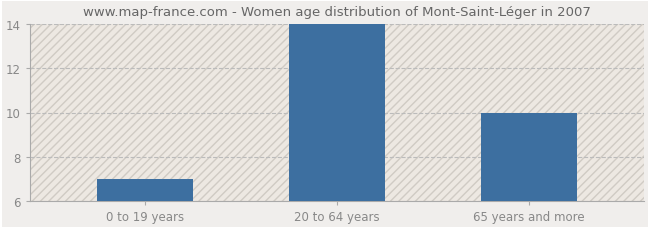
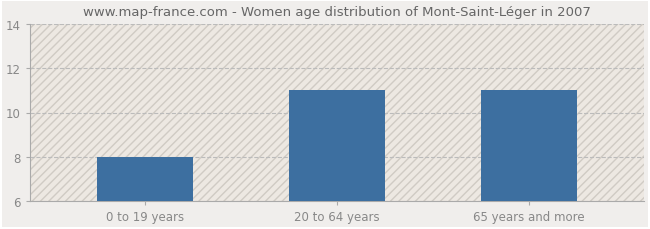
0 to 19 years: 7 -> 8
20 to 64 years: 14 -> 11
65 years and more: 10 -> 11
